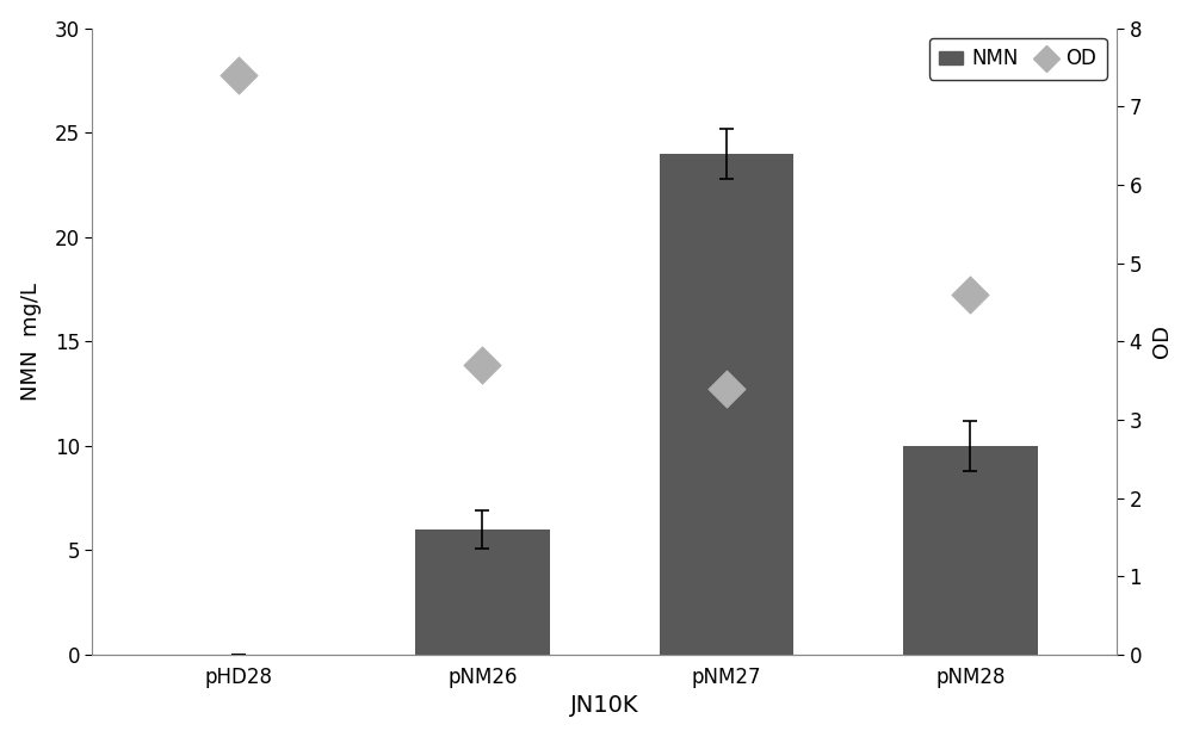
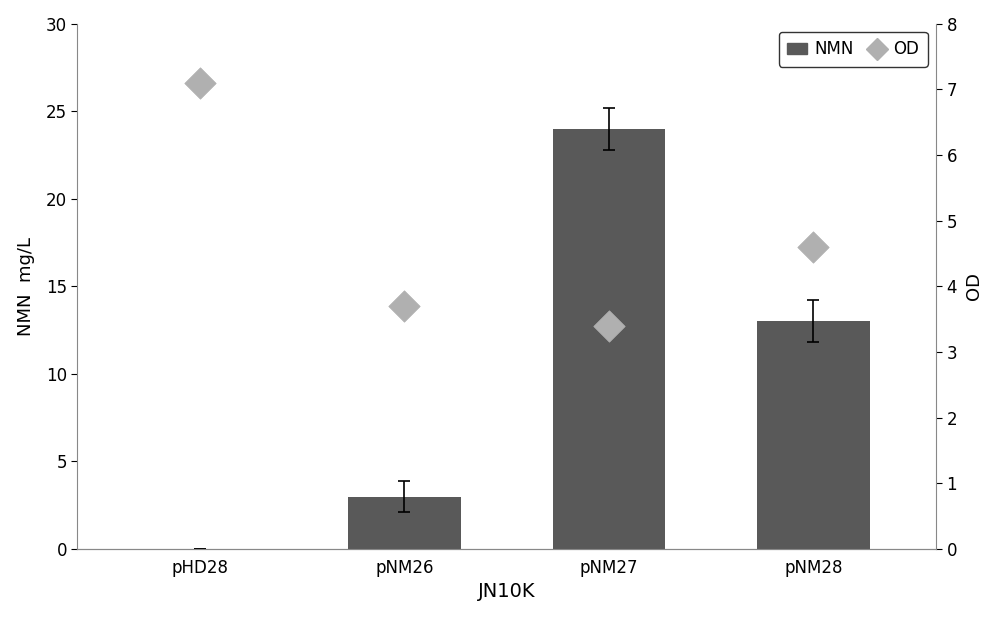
OD/pHD28: 7.4 -> 7.1
NMN/pNM26: 6 -> 3
NMN/pNM28: 10 -> 13
